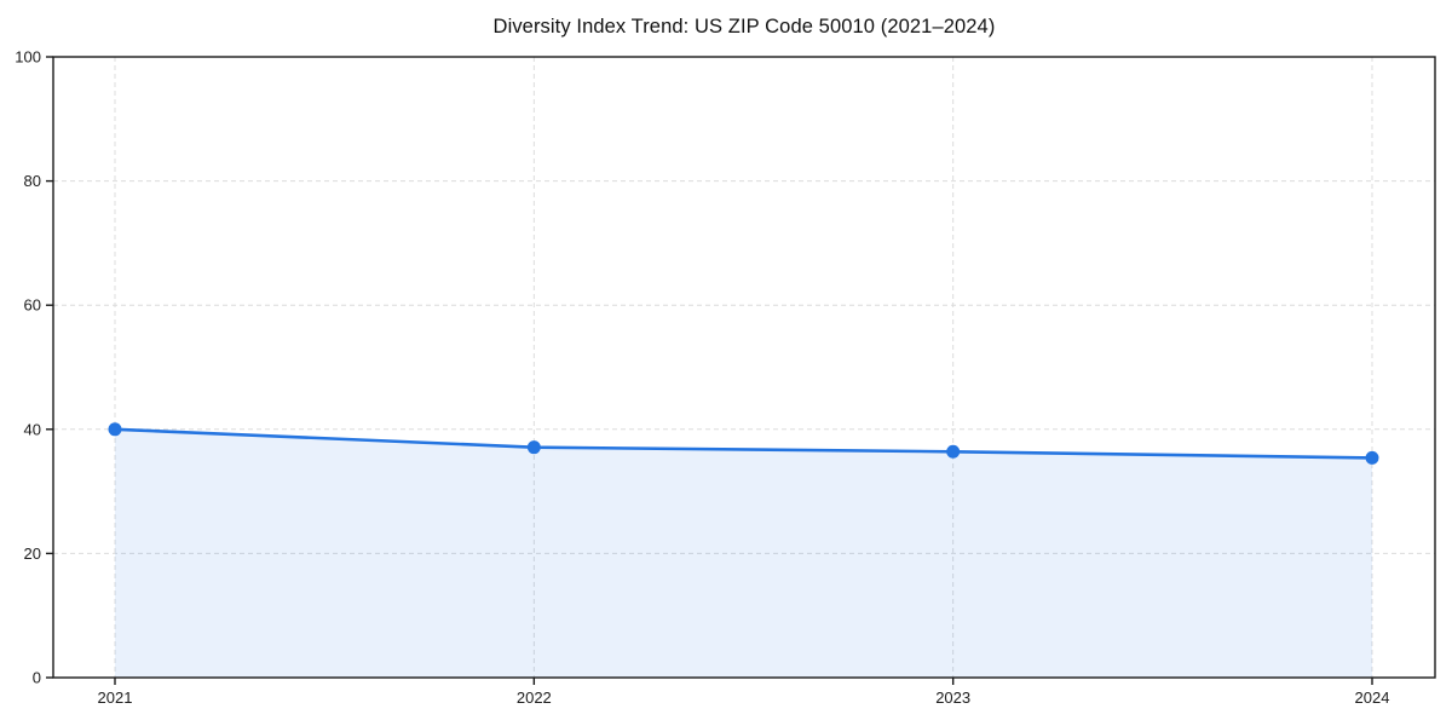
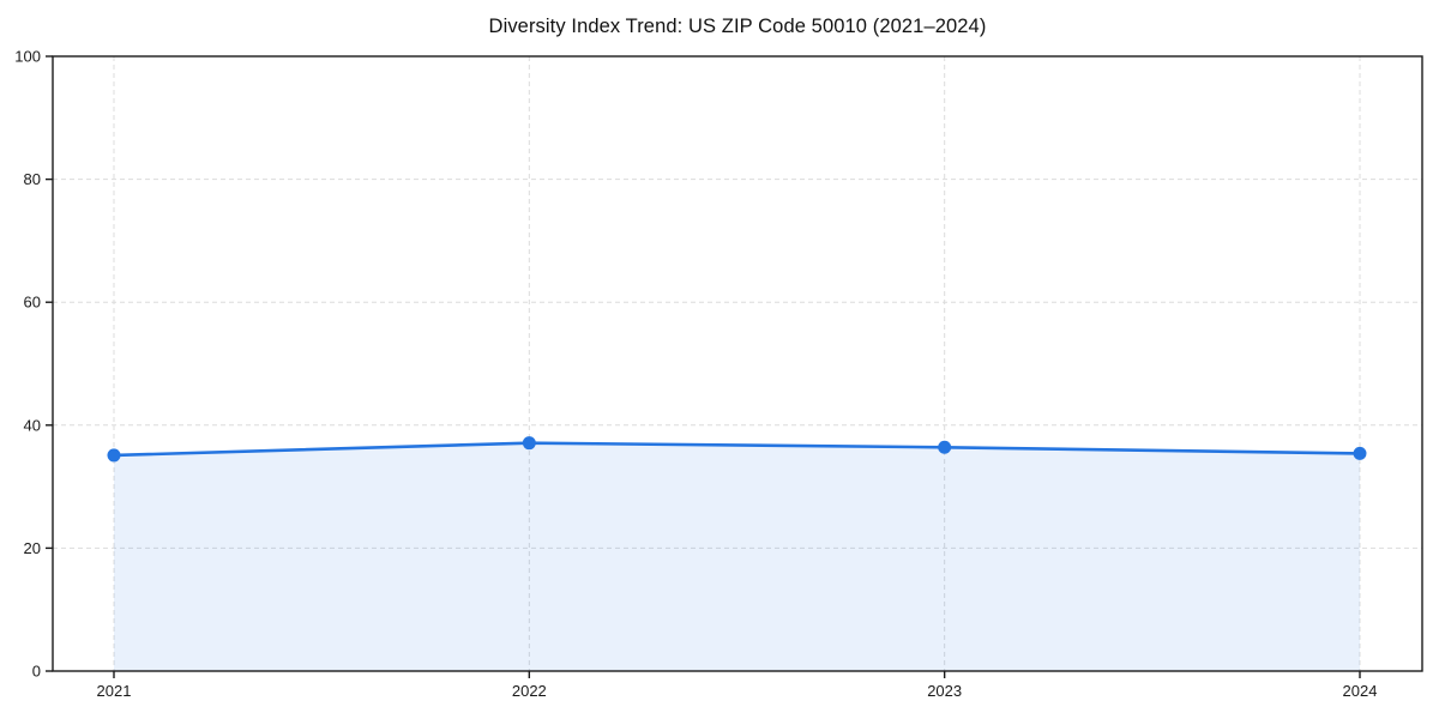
2021: 40 -> 35
